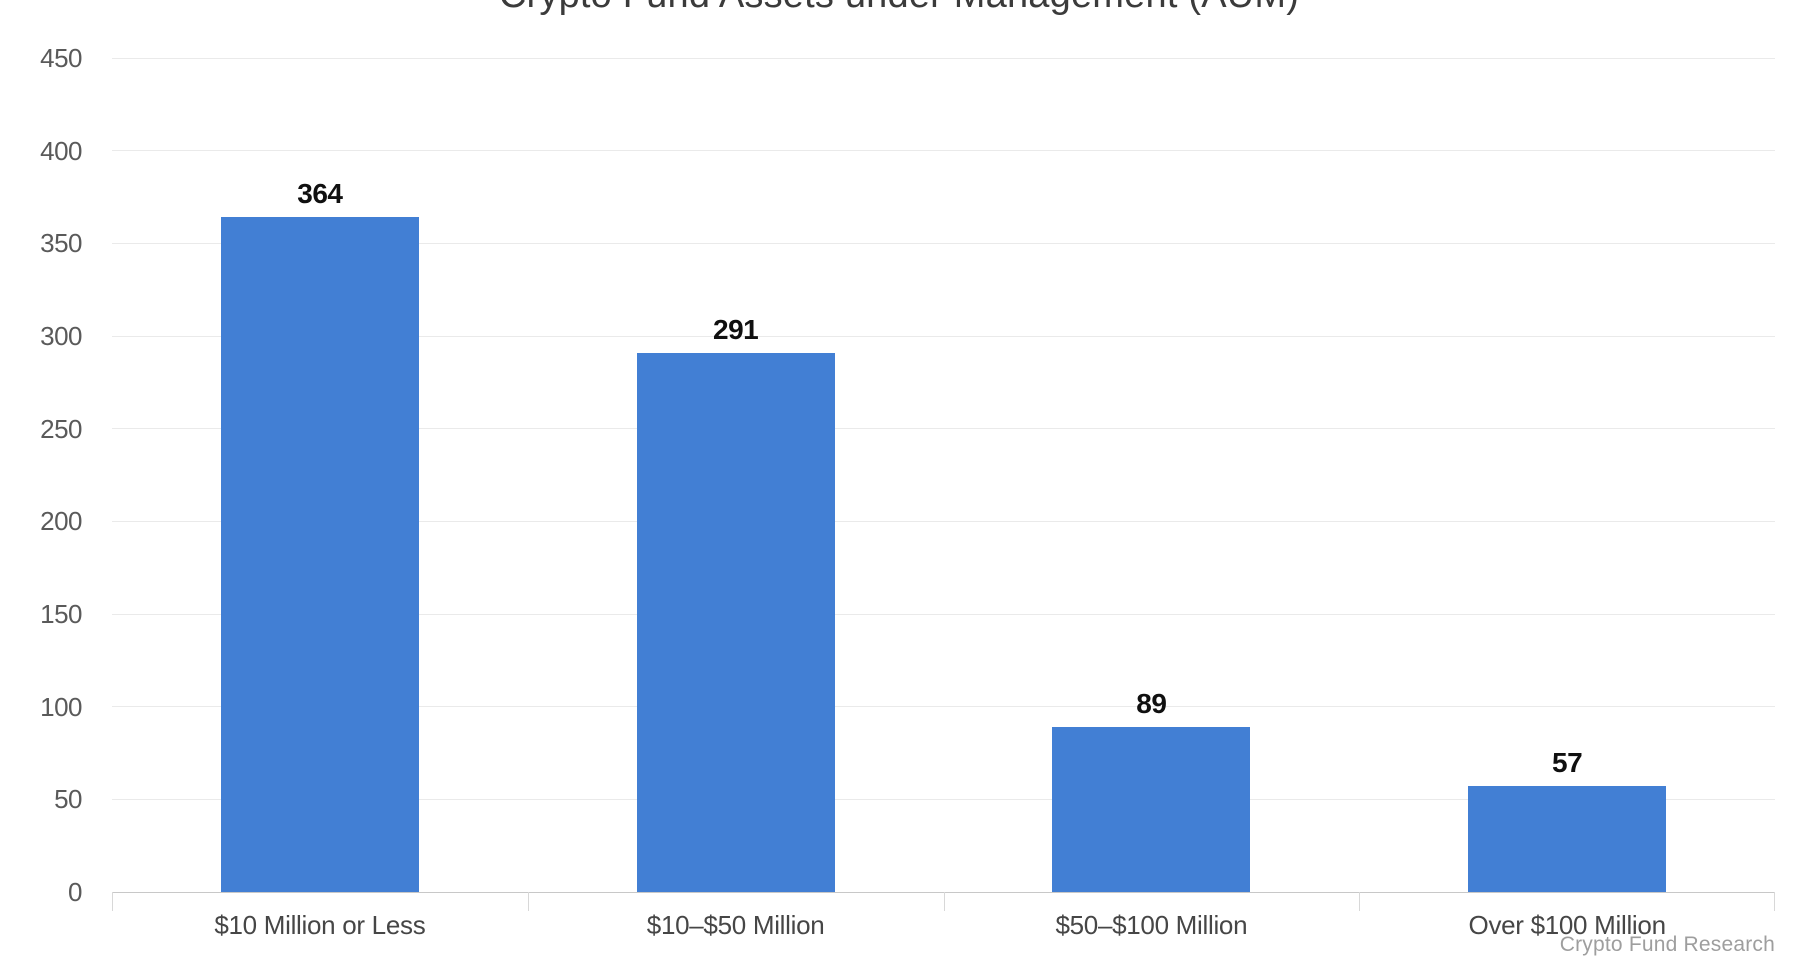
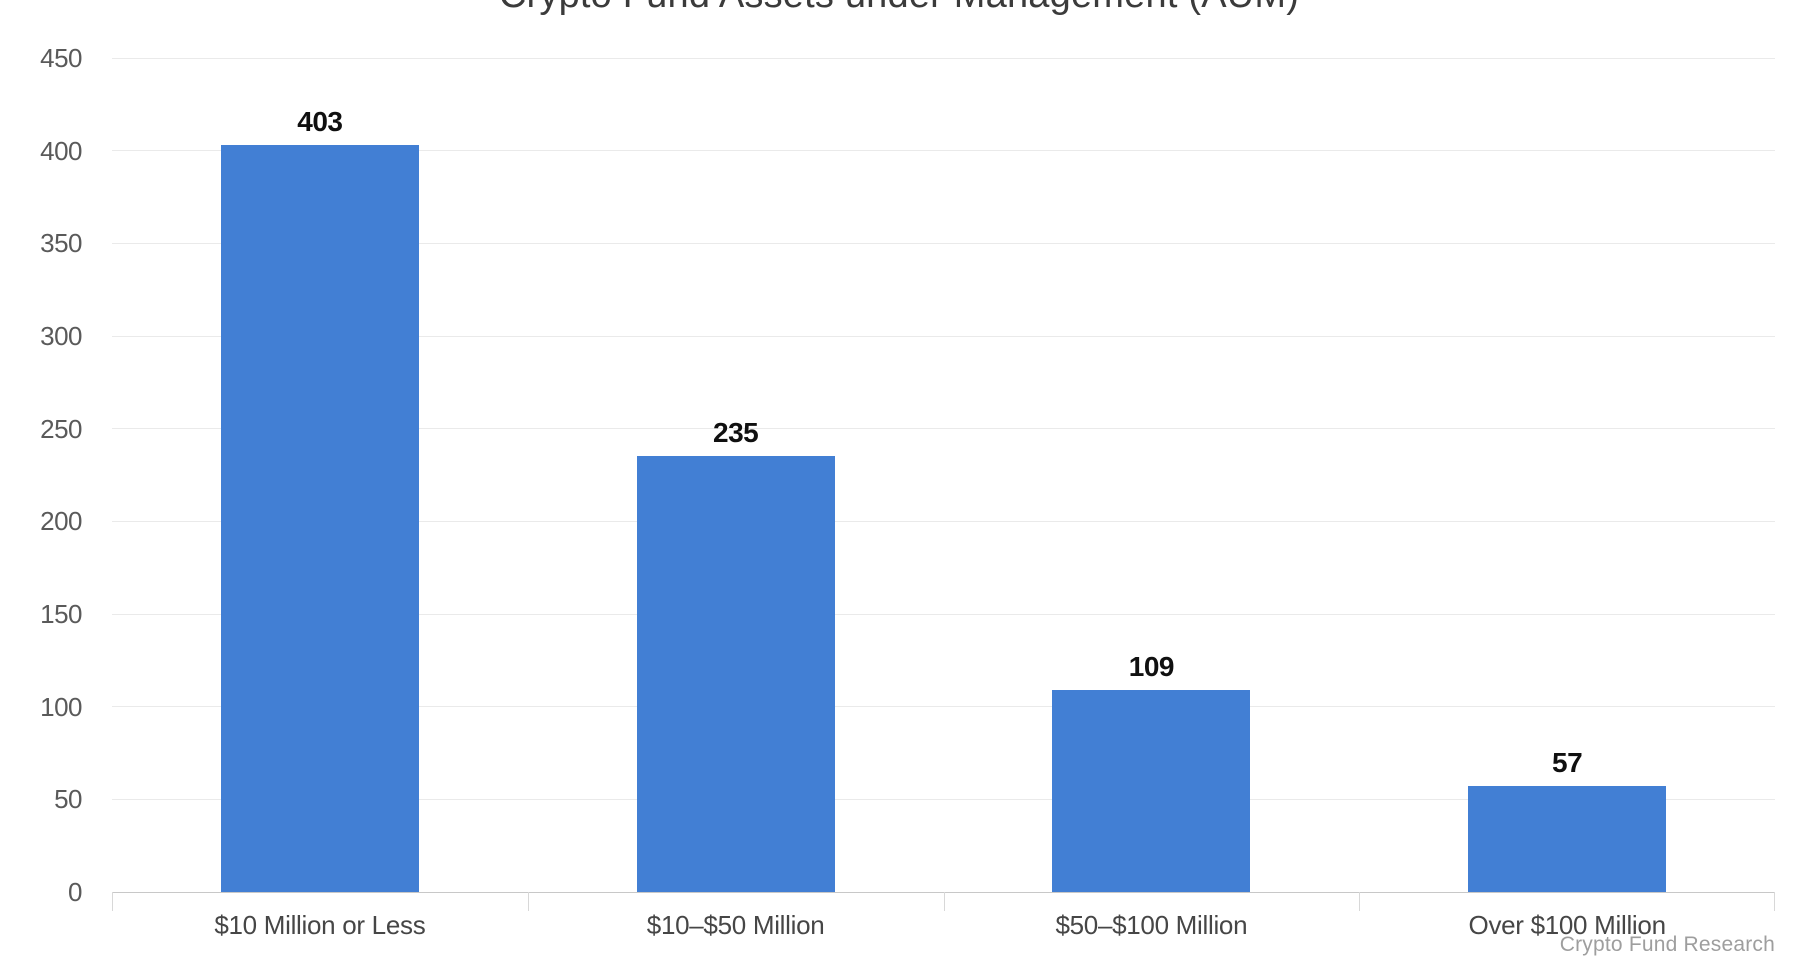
$10 Million or Less: 364 -> 403
$10–$50 Million: 291 -> 235
$50–$100 Million: 89 -> 109
